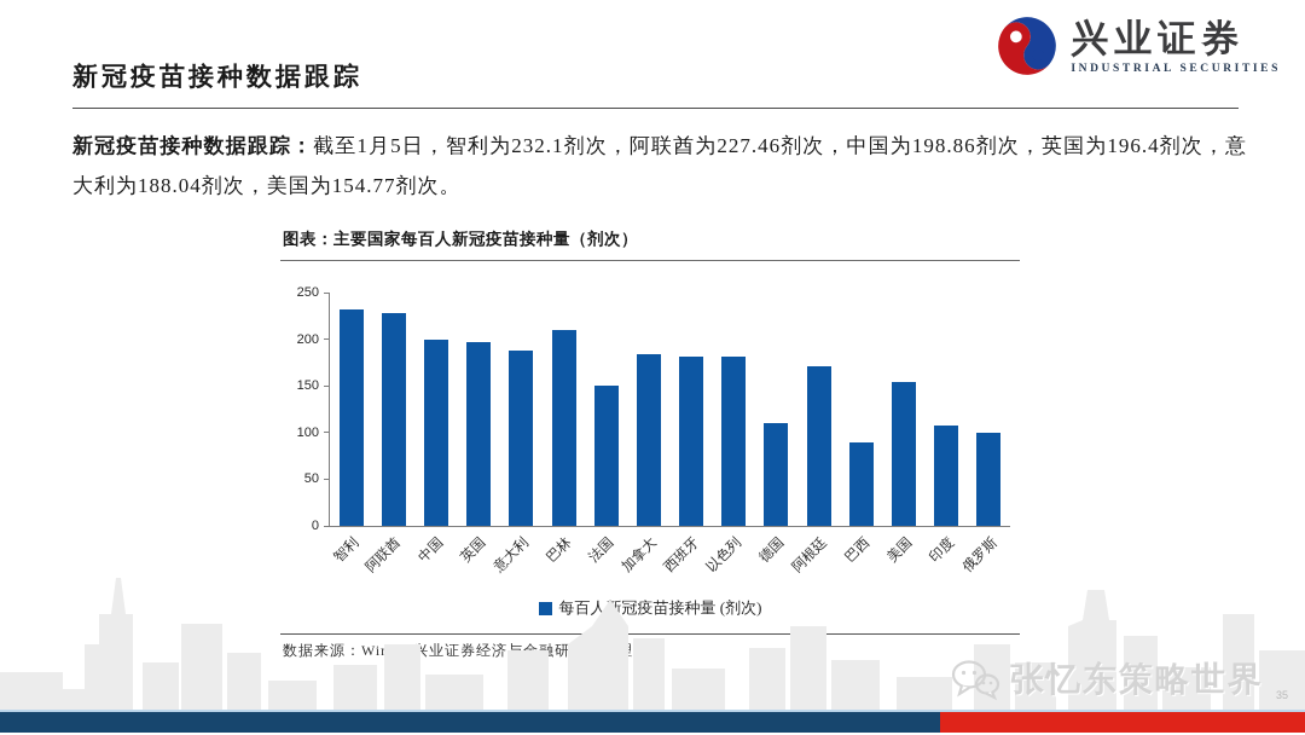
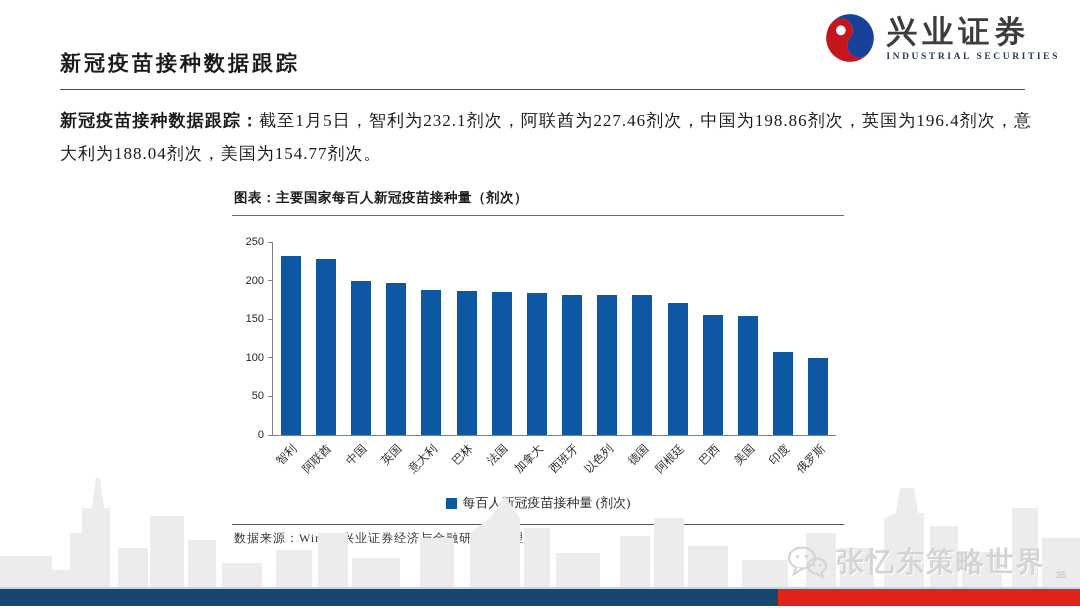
巴林: 210 -> 190
法国: 150 -> 190
德国: 110 -> 180
巴西: 90 -> 160
